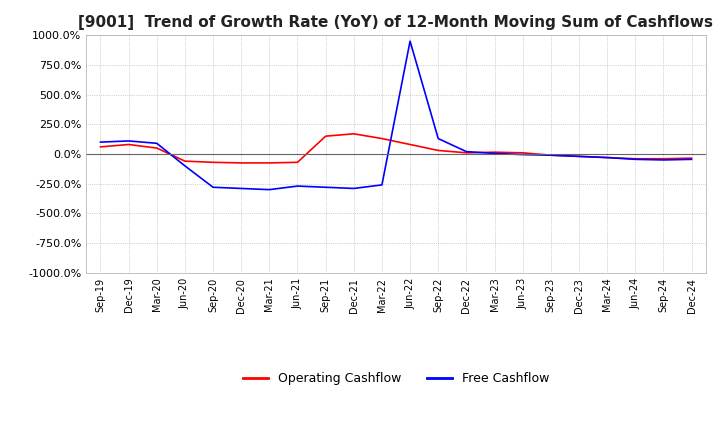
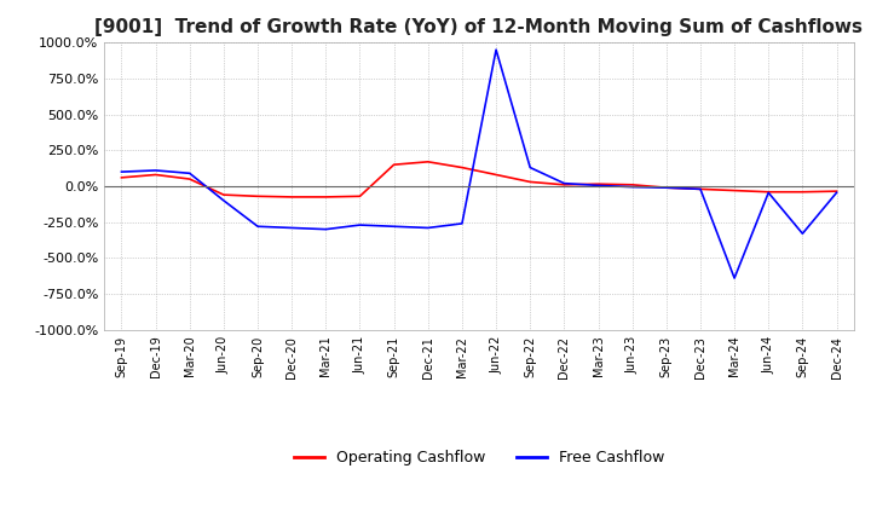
Free Cashflow/Mar-24: -30% -> -640%
Free Cashflow/Sep-24: -50% -> -330%
